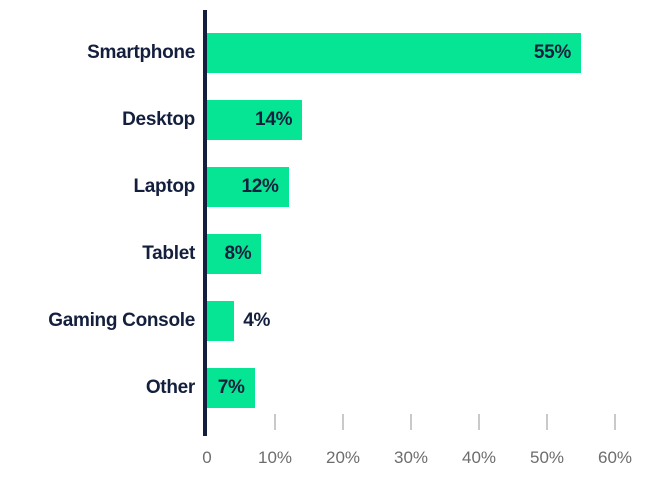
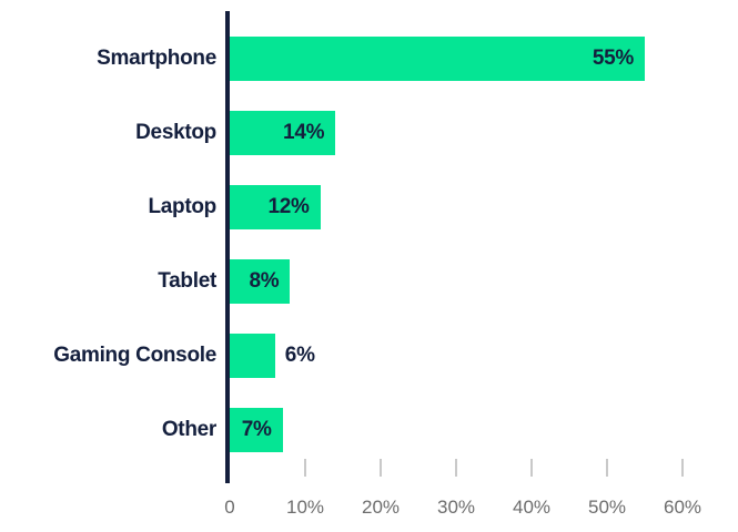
Gaming Console: 4% -> 6%
